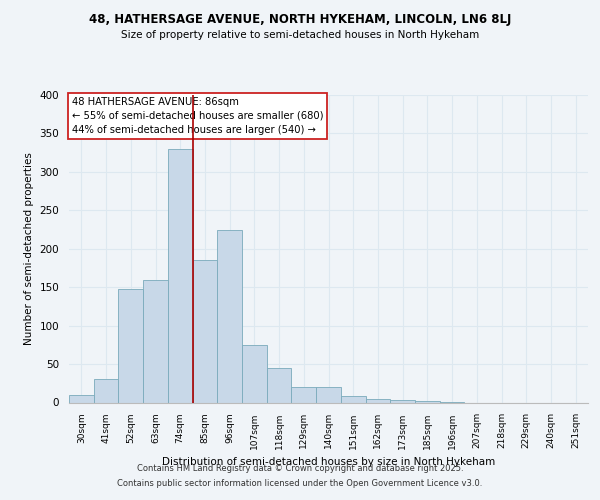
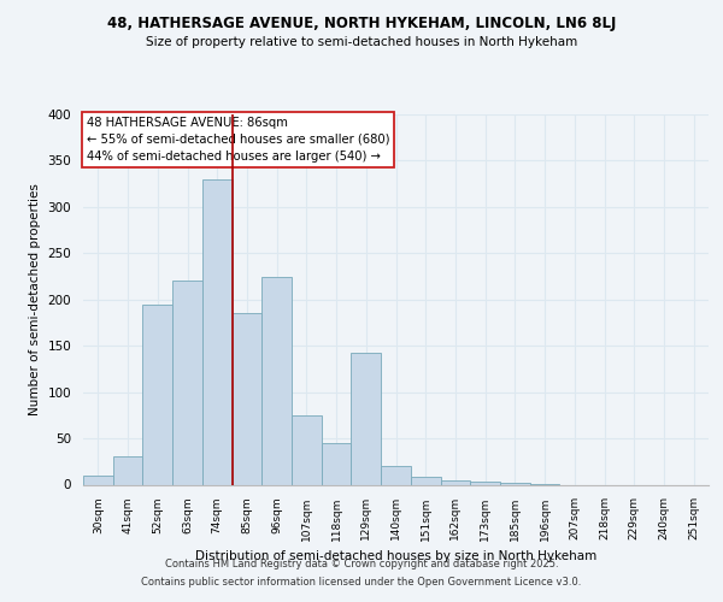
52sqm: 148 -> 194
63sqm: 160 -> 220
129sqm: 20 -> 142
